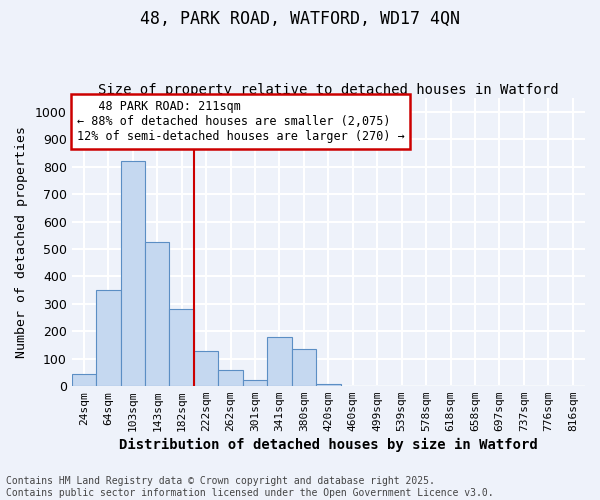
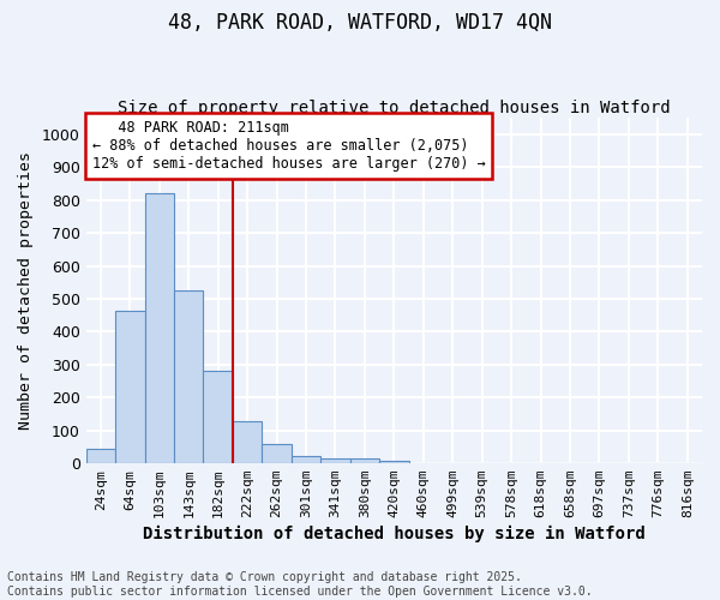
64sqm: 350 -> 465
341sqm: 180 -> 15
380sqm: 135 -> 13
